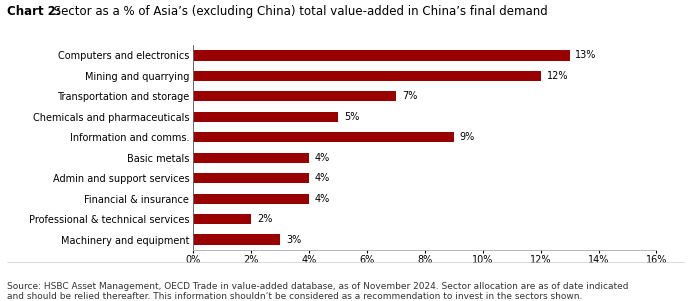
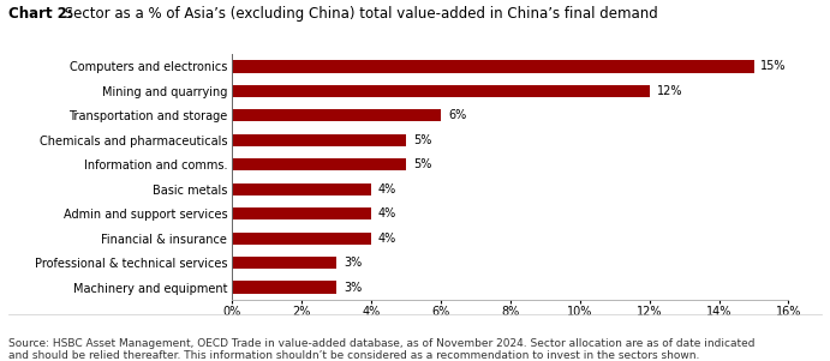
Computers and electronics: 13% -> 15%
Transportation and storage: 7% -> 6%
Information and comms.: 9% -> 5%
Professional & technical services: 2% -> 3%
